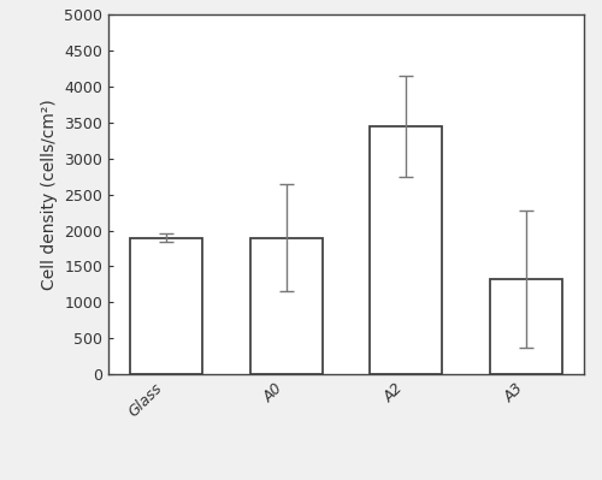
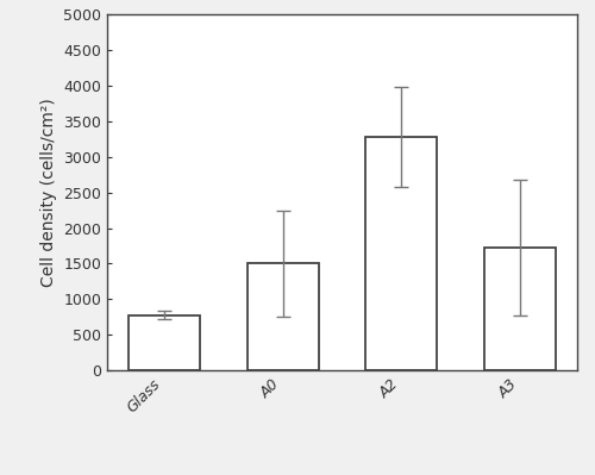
Glass: 1900 -> 780
A0: 1900 -> 1500
A2: 3440 -> 3280
A3: 1320 -> 1730
